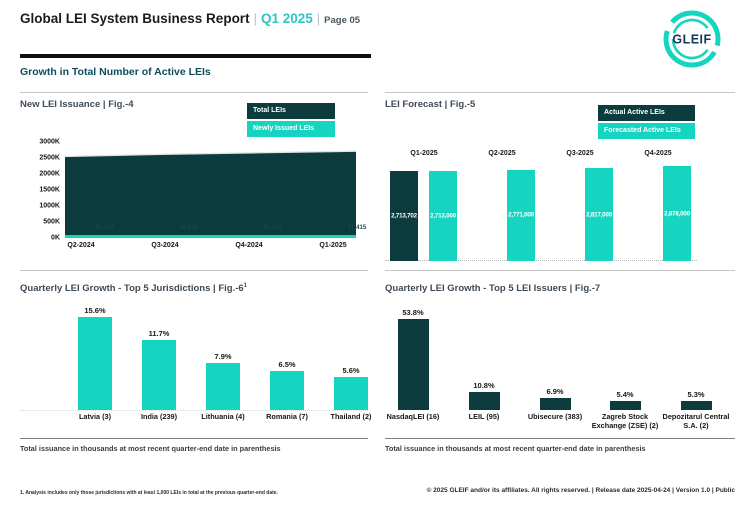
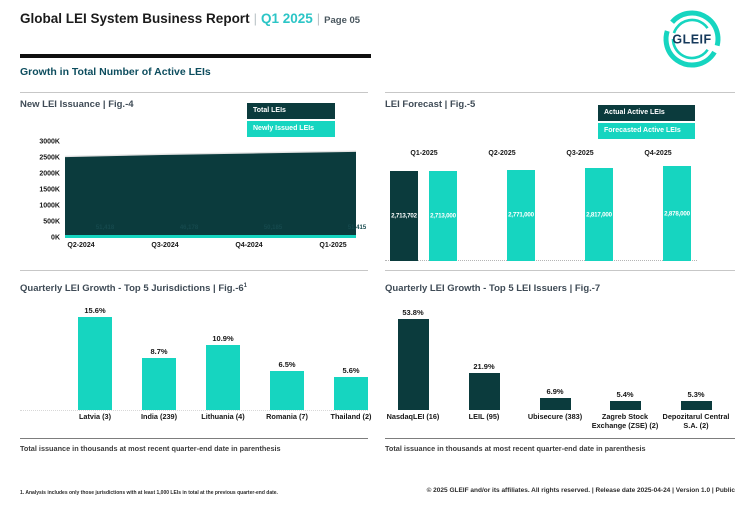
Quarterly LEI Growth - Top 5 Jurisdictions | Fig.-6/India (239): 11.7% -> 8.7%
Quarterly LEI Growth - Top 5 Jurisdictions | Fig.-6/Lithuania (4): 7.9% -> 10.9%
Quarterly LEI Growth - Top 5 LEI Issuers | Fig.-7/LEIL (95): 10.8% -> 21.9%
